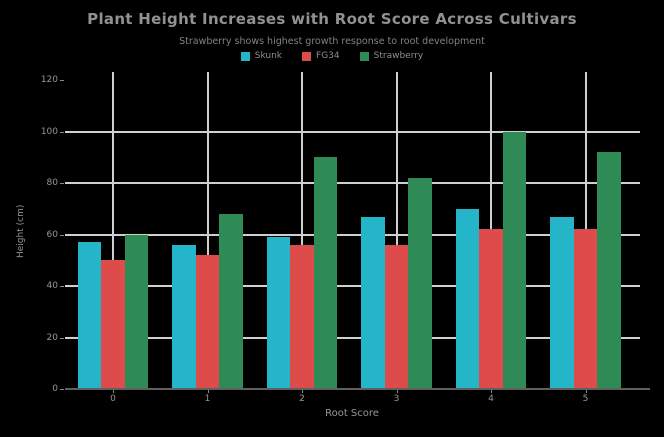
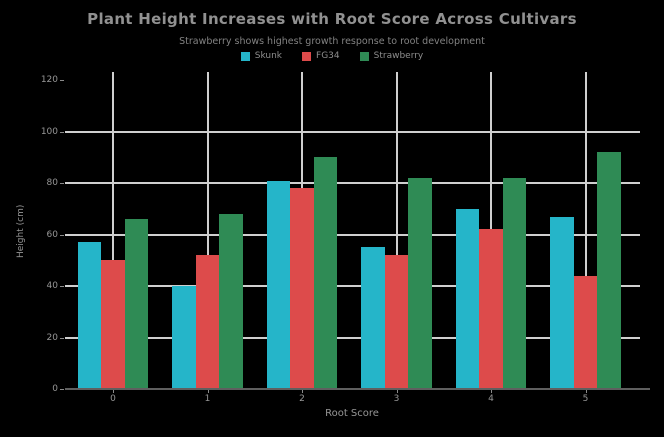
Strawberry/0: 60 -> 66
Skunk/1: 56 -> 40
Skunk/2: 59 -> 81
FG34/2: 56 -> 78
Skunk/3: 67 -> 55
FG34/3: 56 -> 52
Strawberry/4: 100 -> 82
FG34/5: 62 -> 44
